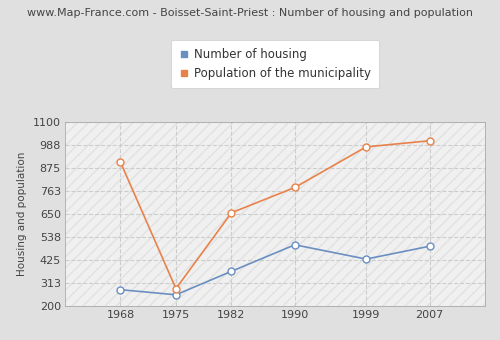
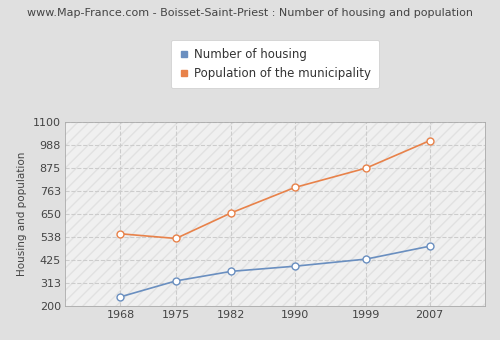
Number of housing/1968: 280 -> 245
Population of the municipality/1968: 905 -> 554
Number of housing/1975: 255 -> 323
Population of the municipality/1975: 285 -> 531
Number of housing/1990: 500 -> 395
Population of the municipality/1999: 980 -> 876
